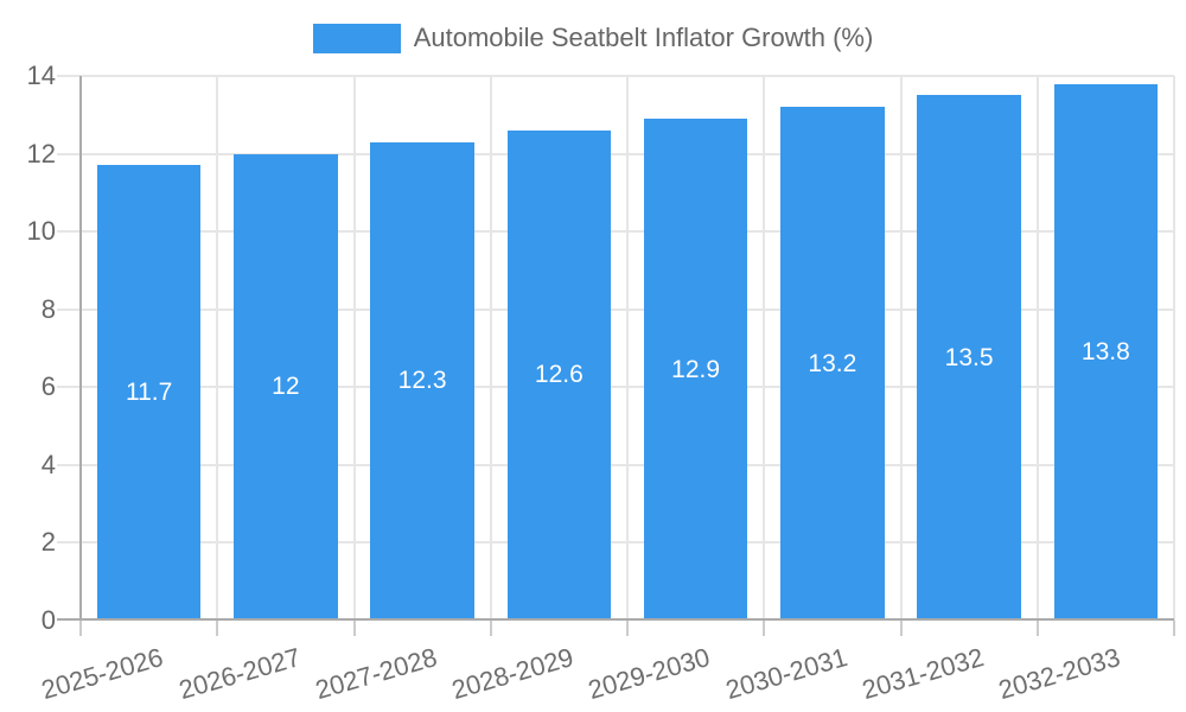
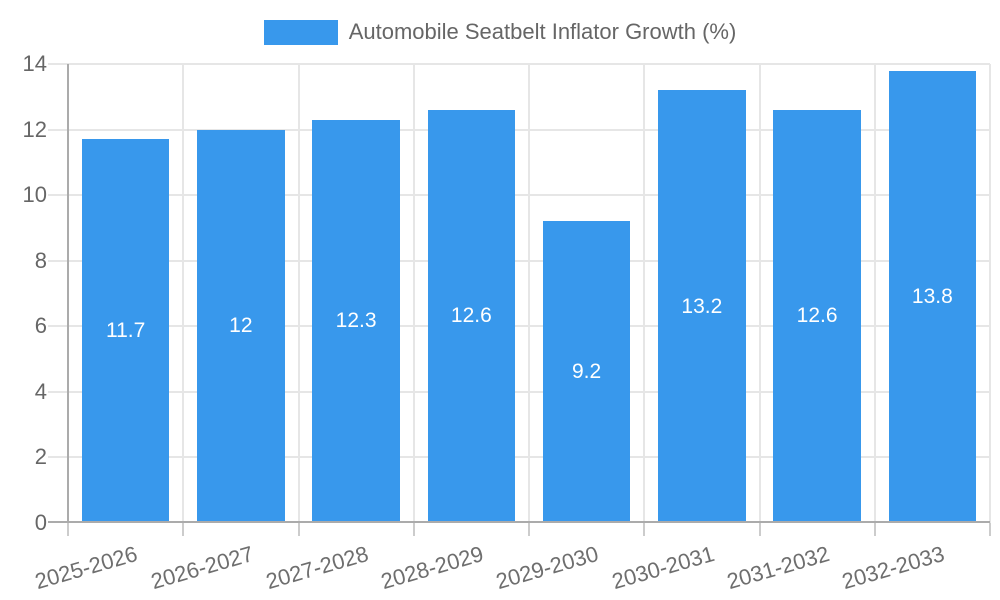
2029-2030: 12.9 -> 9.2
2031-2032: 13.5 -> 12.6
